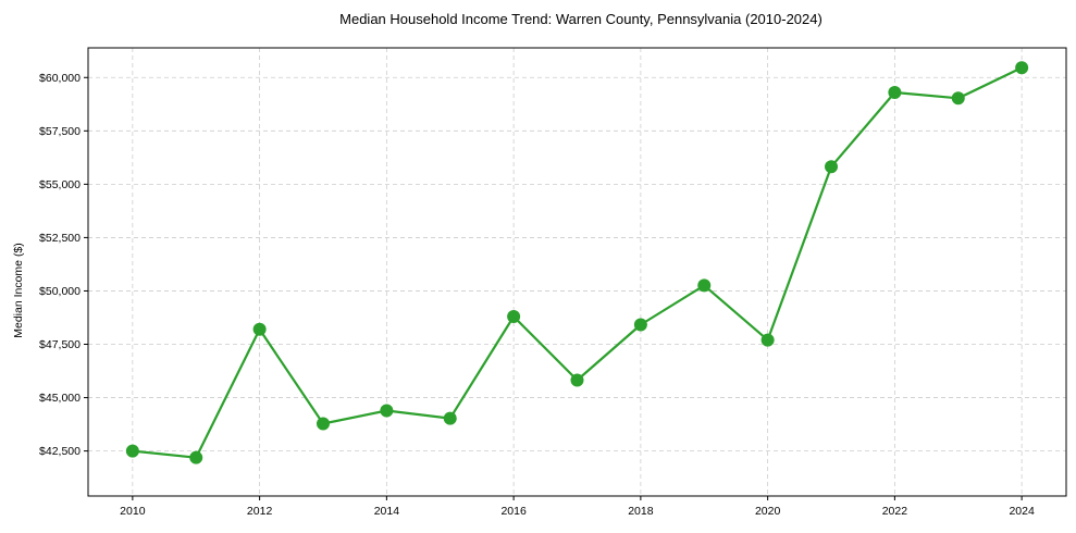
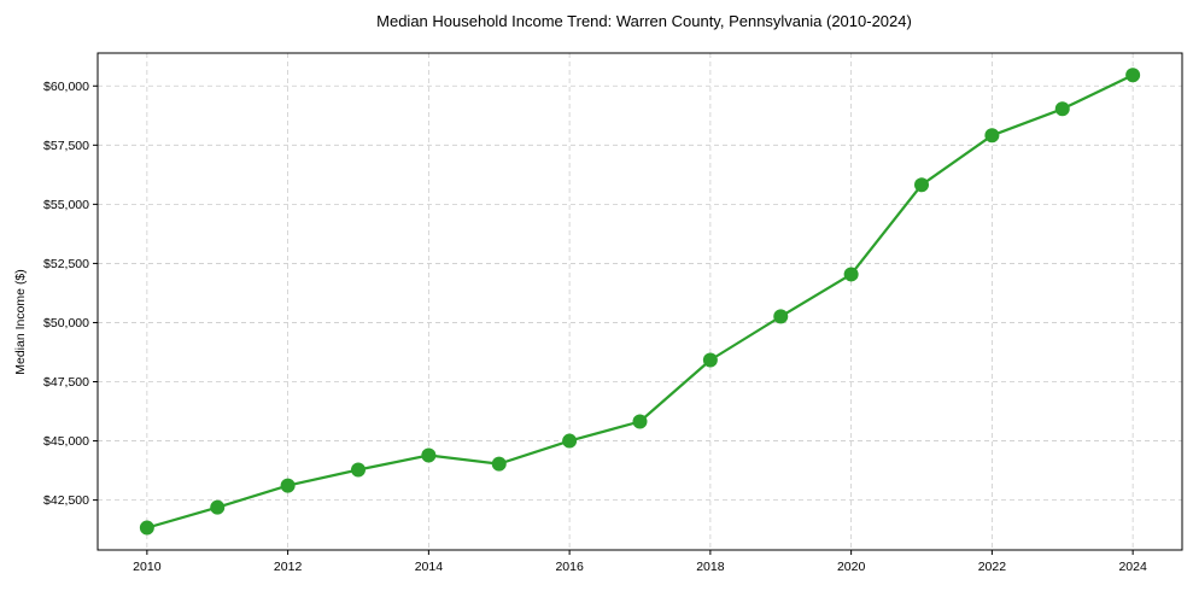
2010: $42500 -> $41300
2012: $48200 -> $43100
2016: $48800 -> $45000
2020: $47700 -> $52000
2022: $59300 -> $57900
